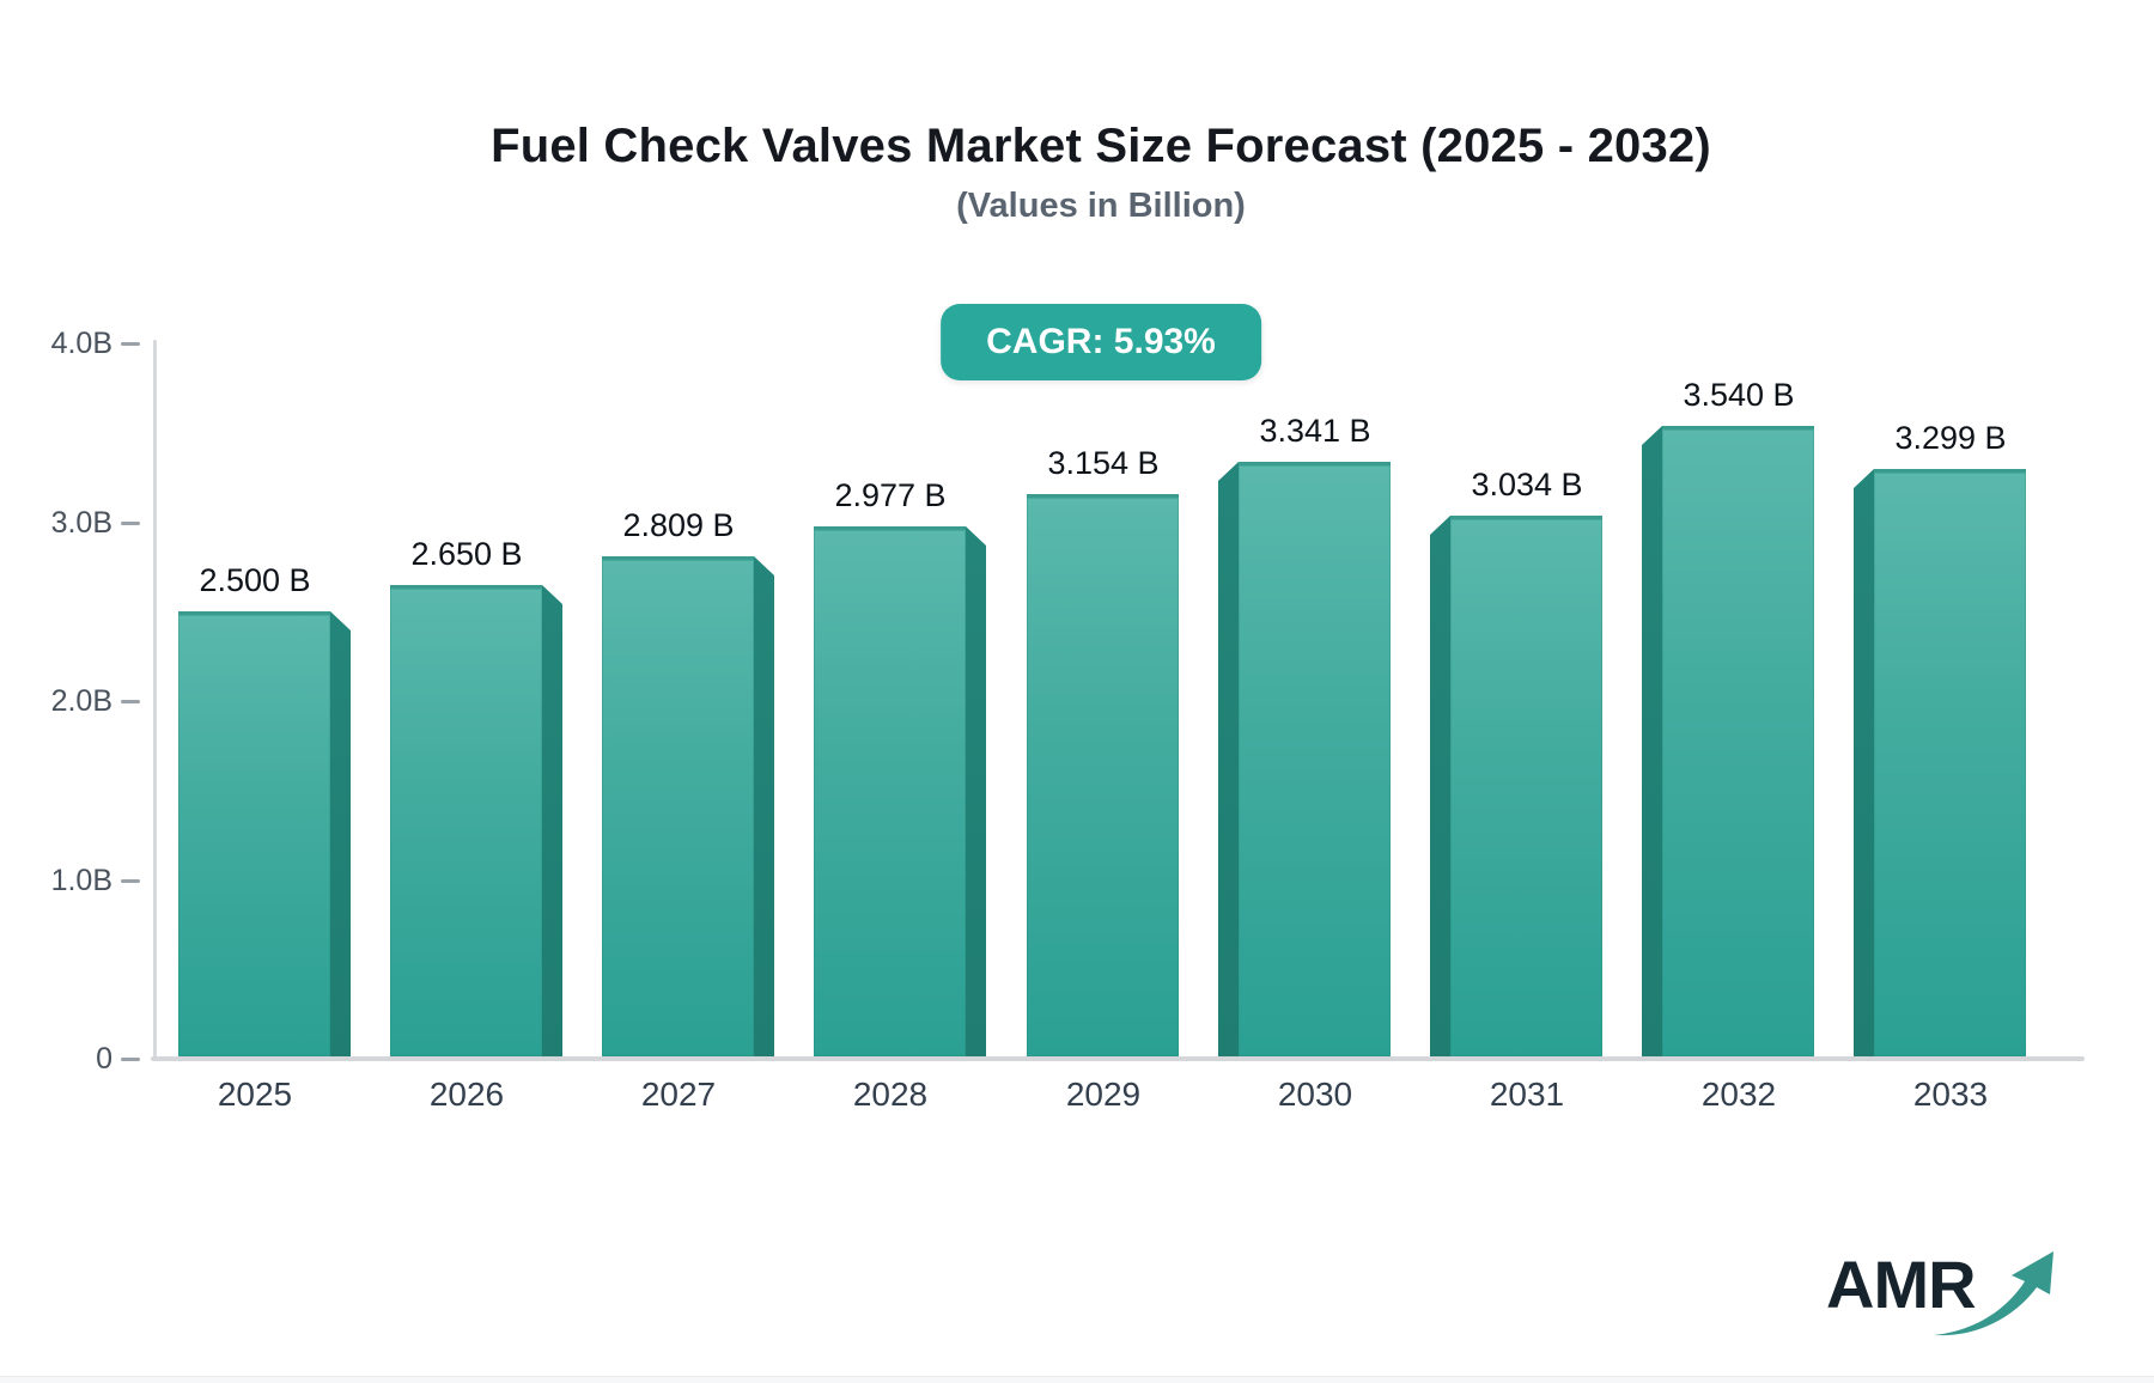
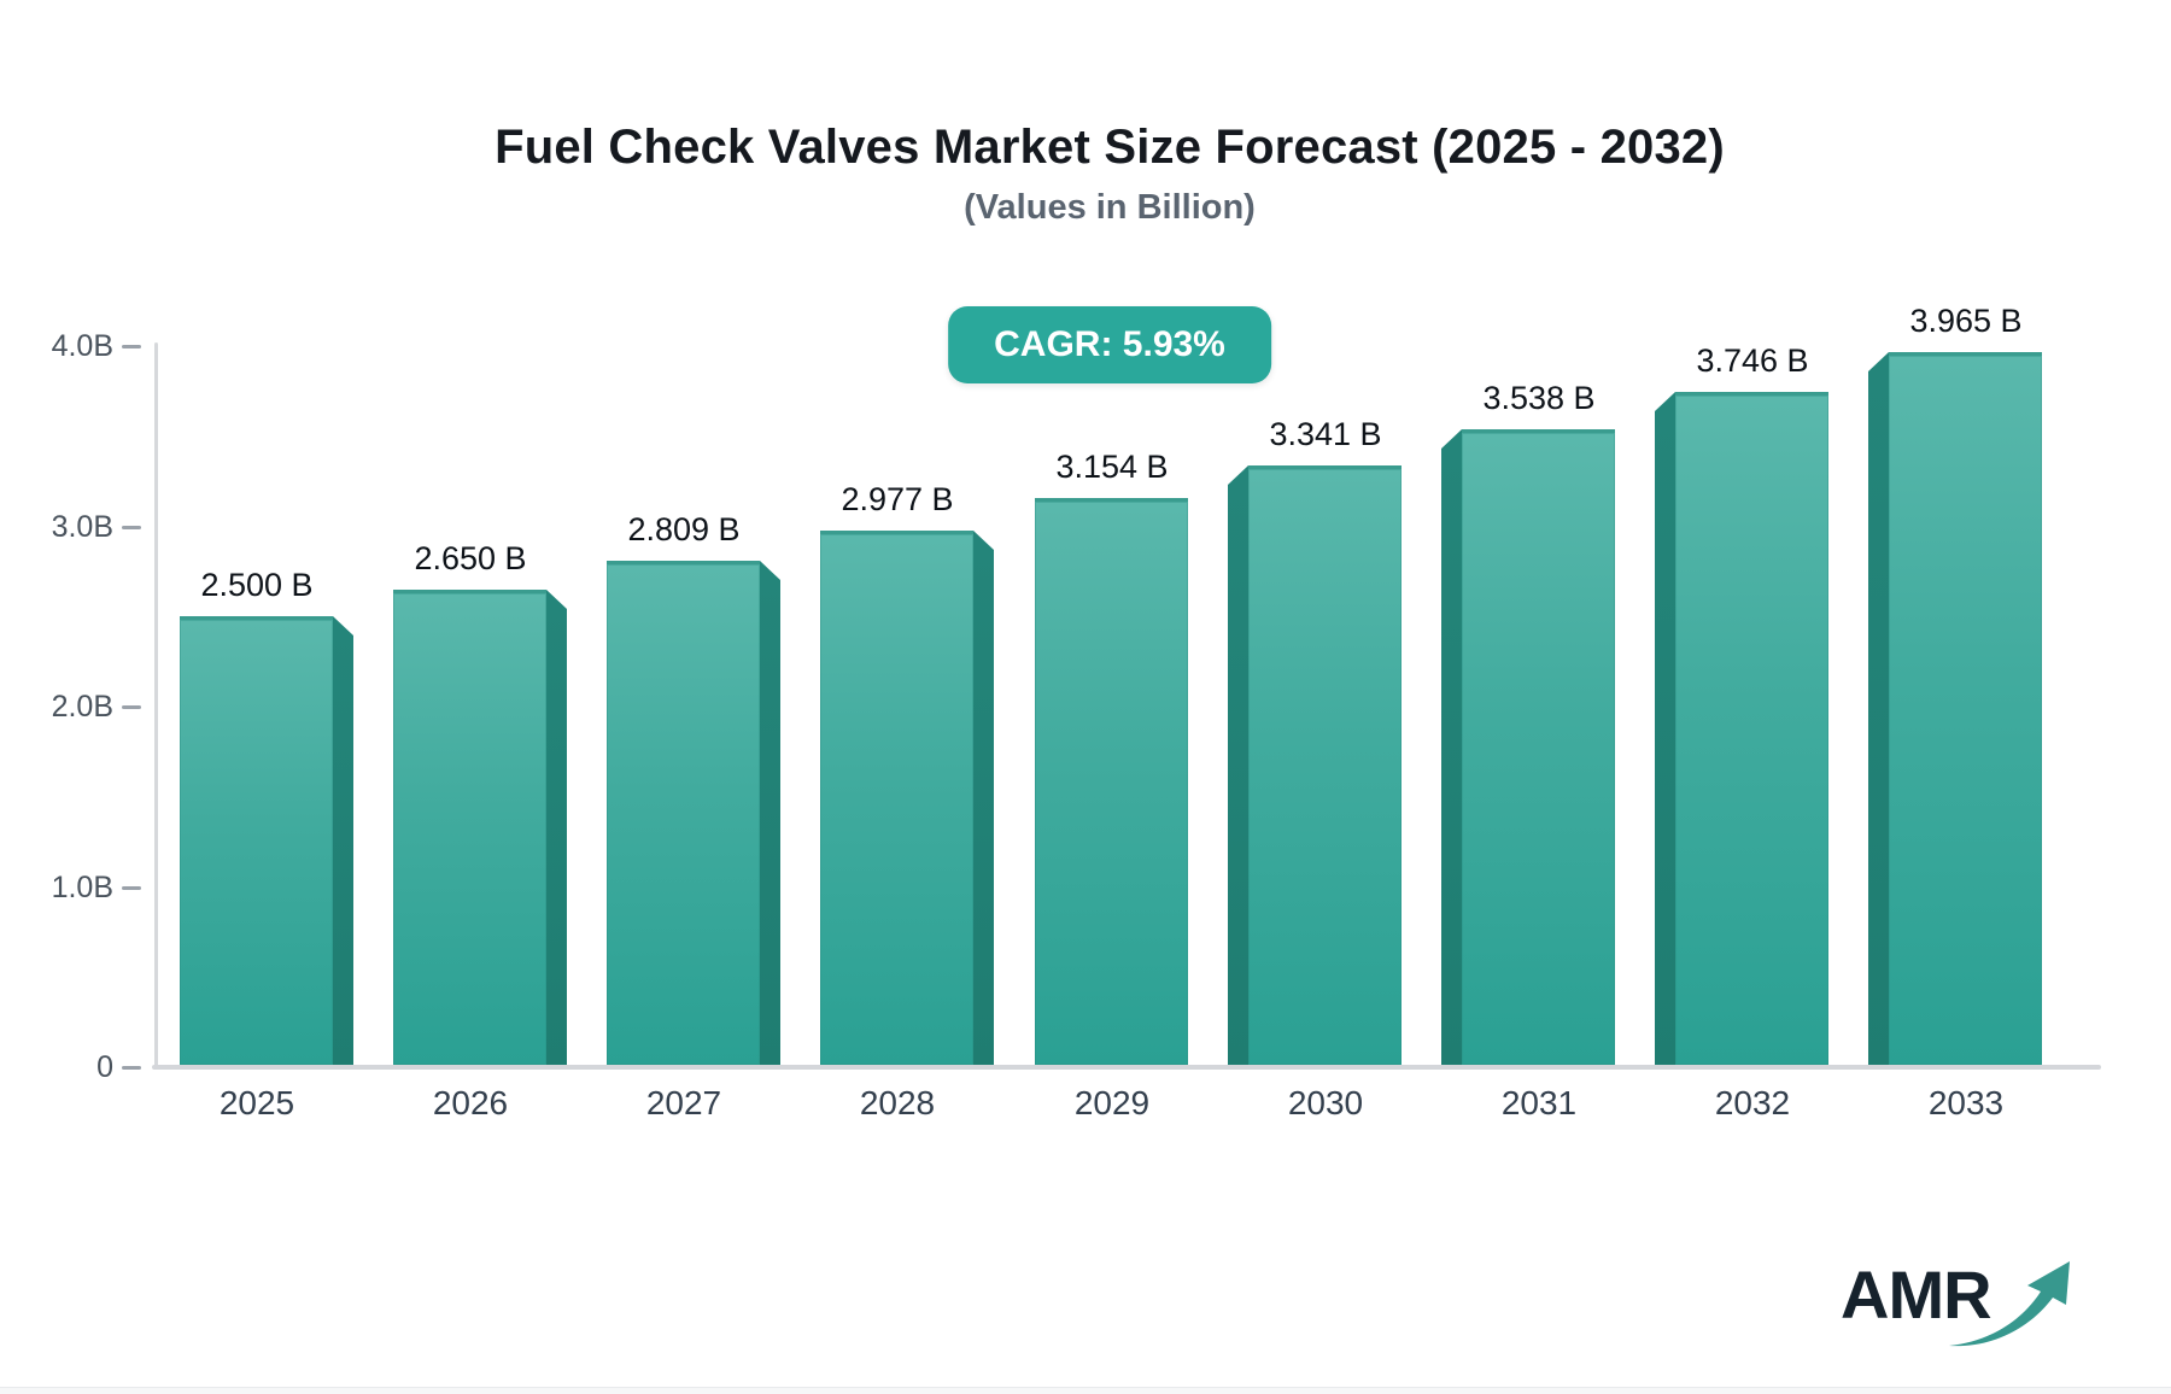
2031: 3.034 -> 3.538
2032: 3.540 -> 3.746
2033: 3.299 -> 3.965
